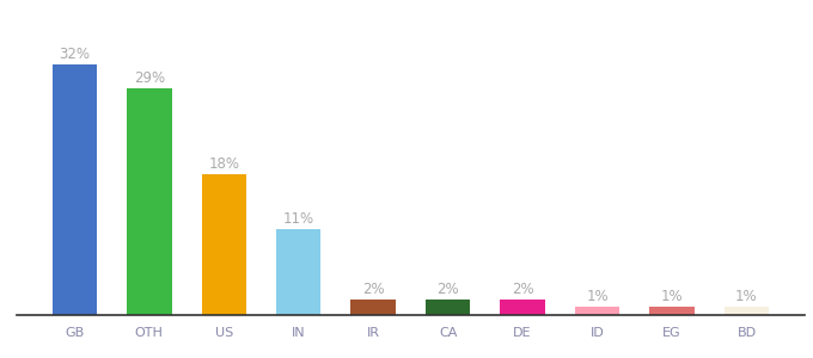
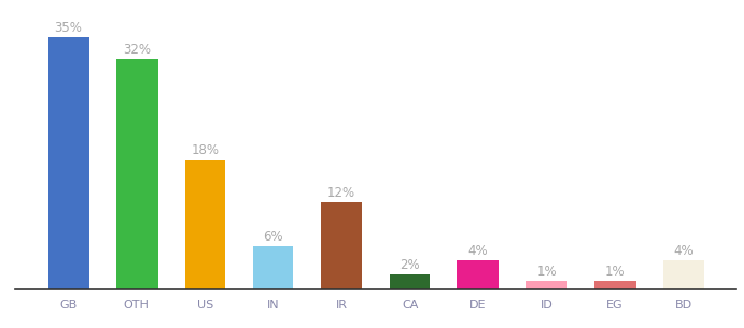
GB: 32% -> 35%
OTH: 29% -> 32%
IN: 11% -> 6%
IR: 2% -> 12%
DE: 2% -> 4%
BD: 1% -> 4%
